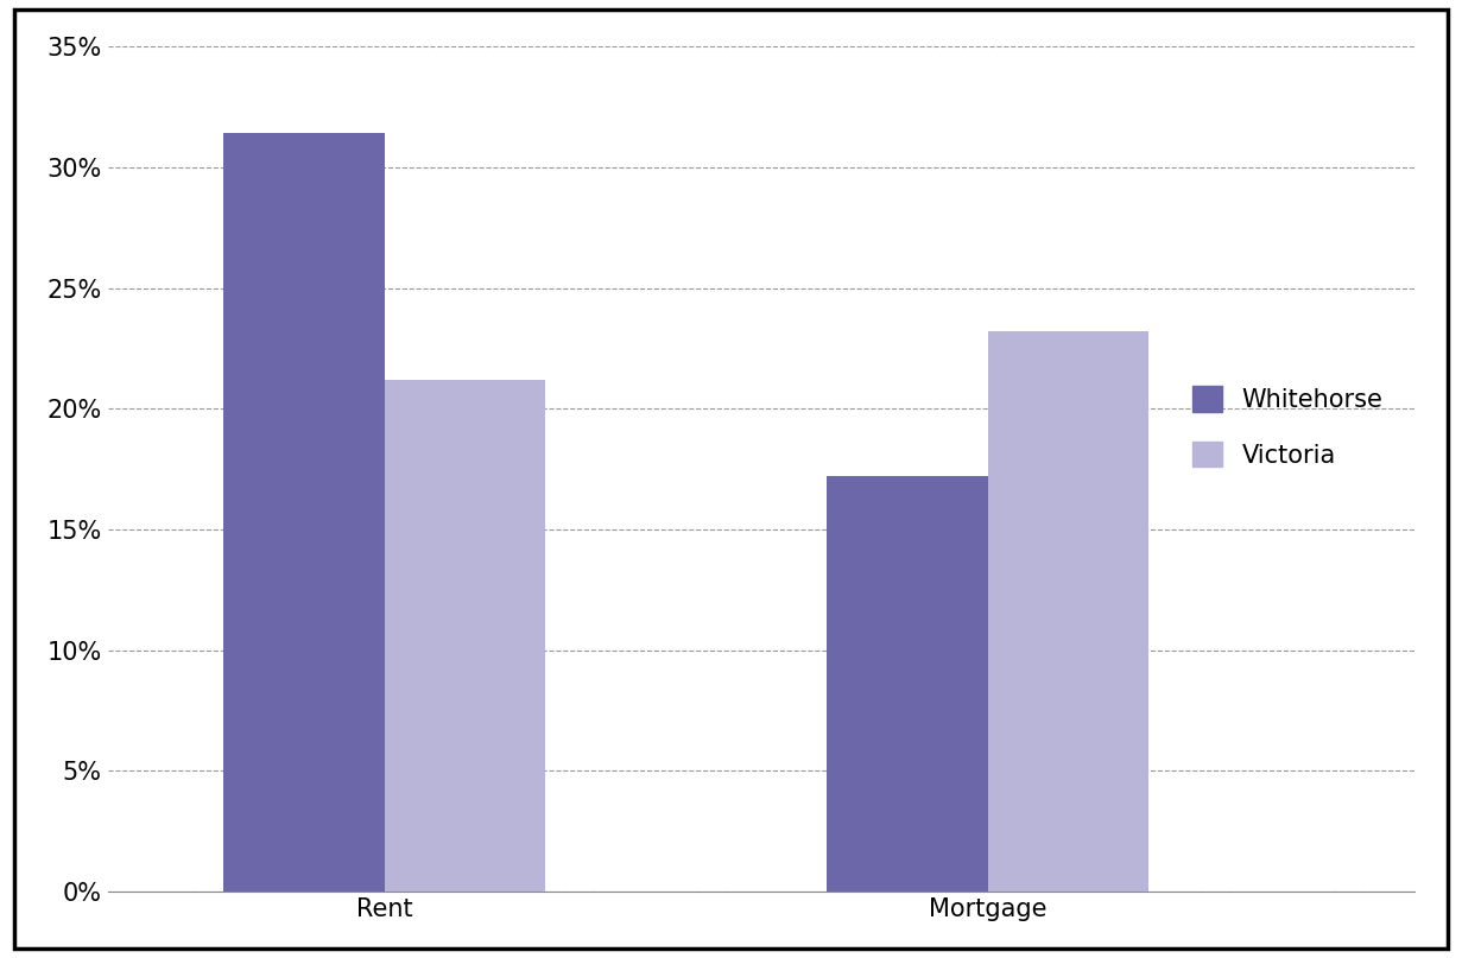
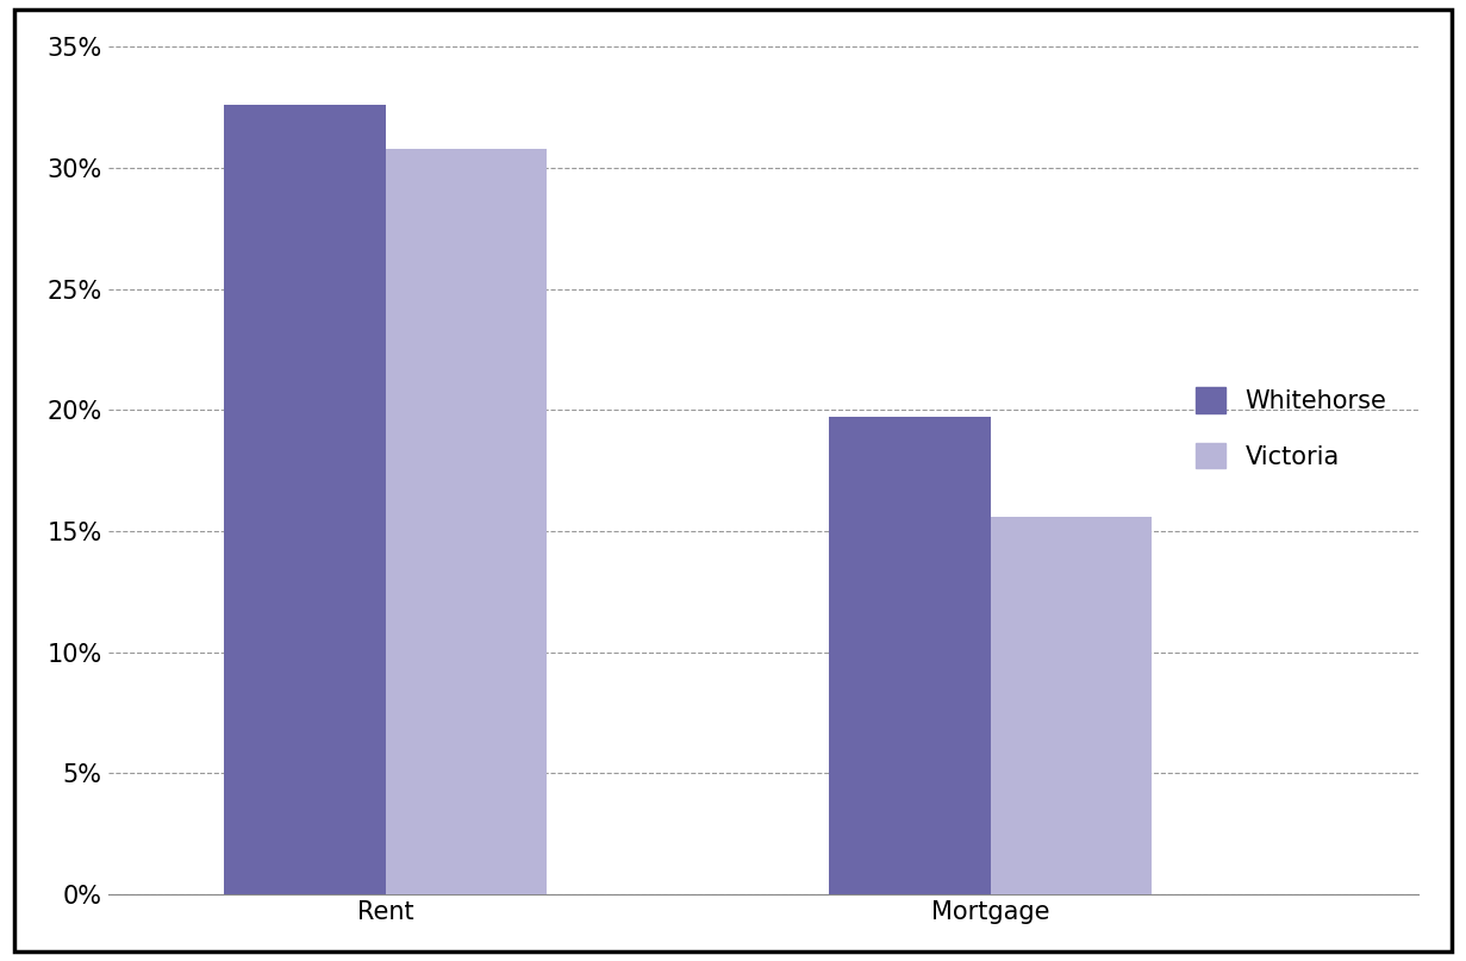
Whitehorse/Rent: 31.4% -> 32.6%
Victoria/Rent: 21.2% -> 30.8%
Whitehorse/Mortgage: 17.2% -> 19.7%
Victoria/Mortgage: 23.2% -> 15.6%
